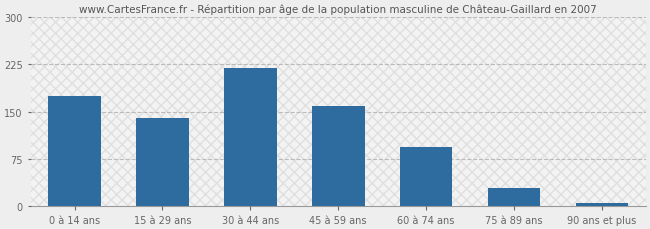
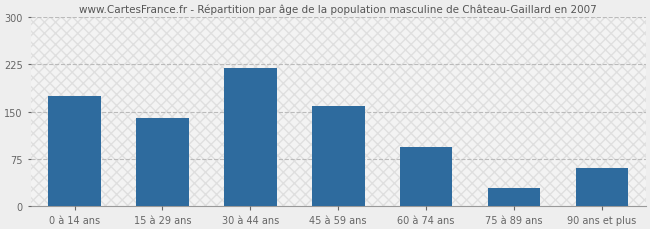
90 ans et plus: 5 -> 60
